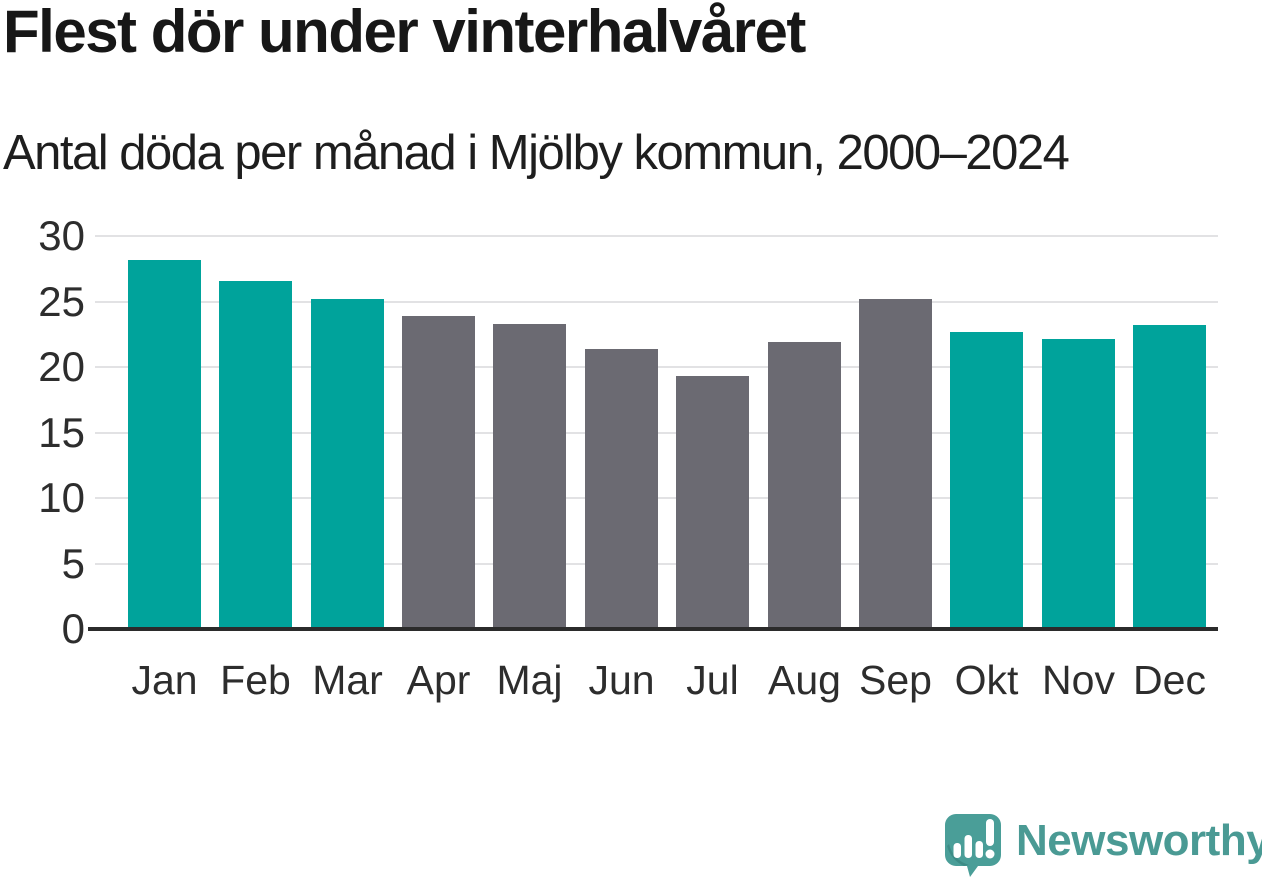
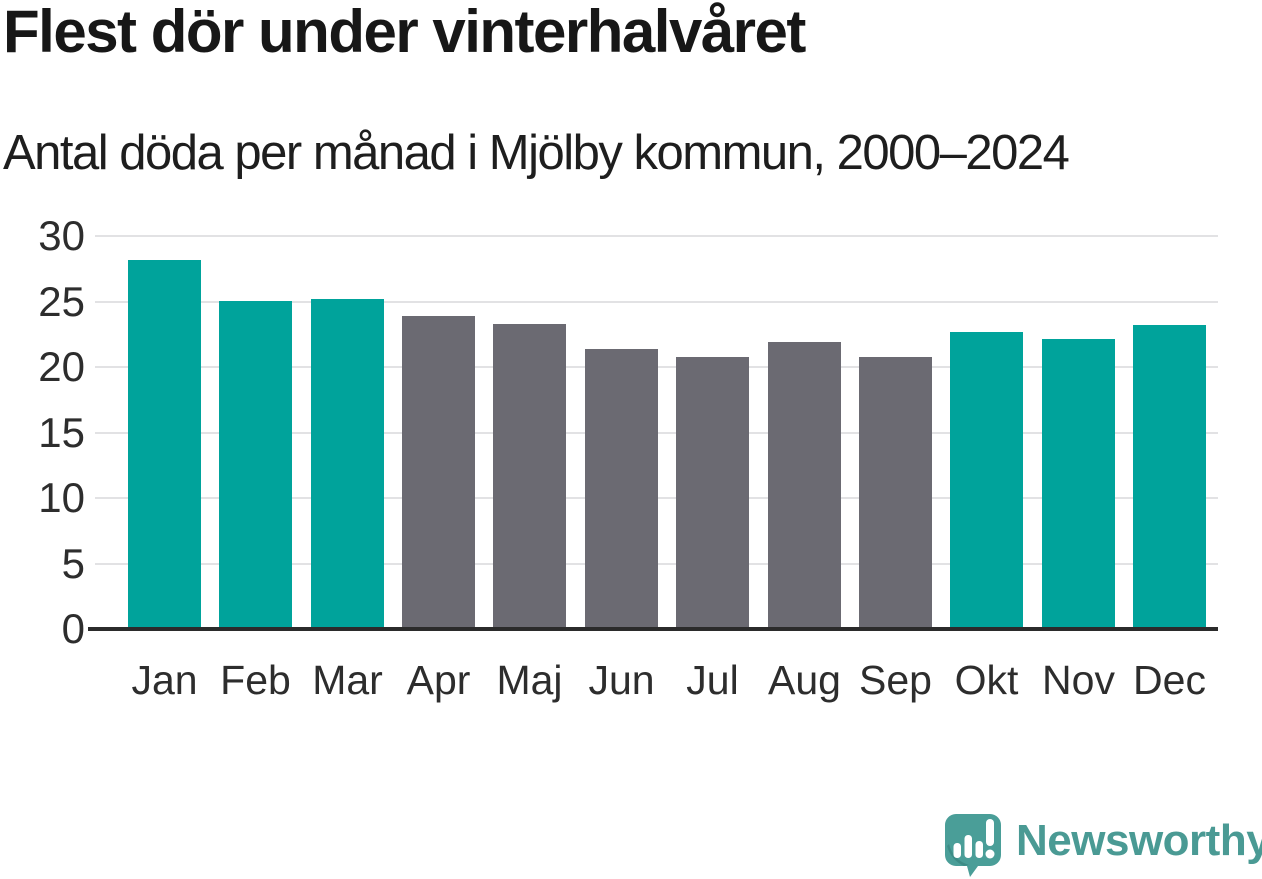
Feb: 26.6 -> 25.0
Jul: 19.3 -> 20.8
Sep: 25.2 -> 20.8
